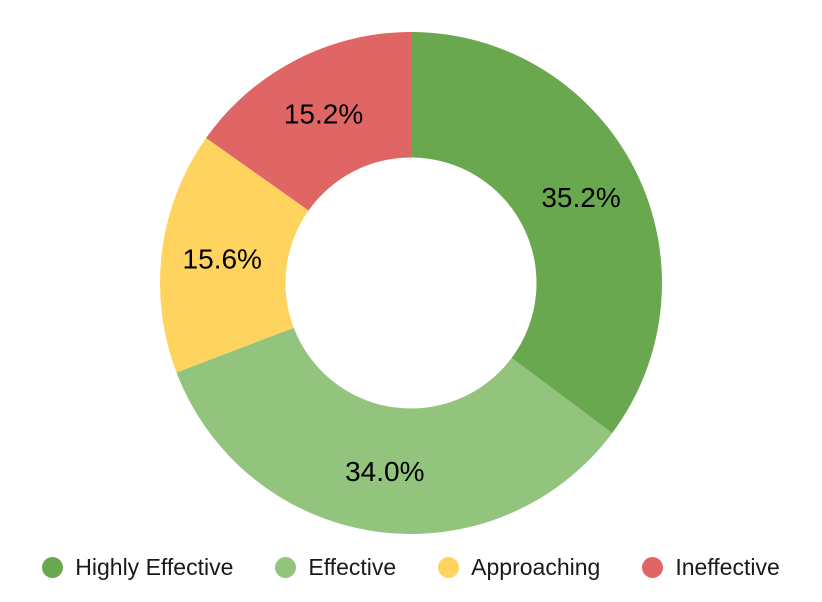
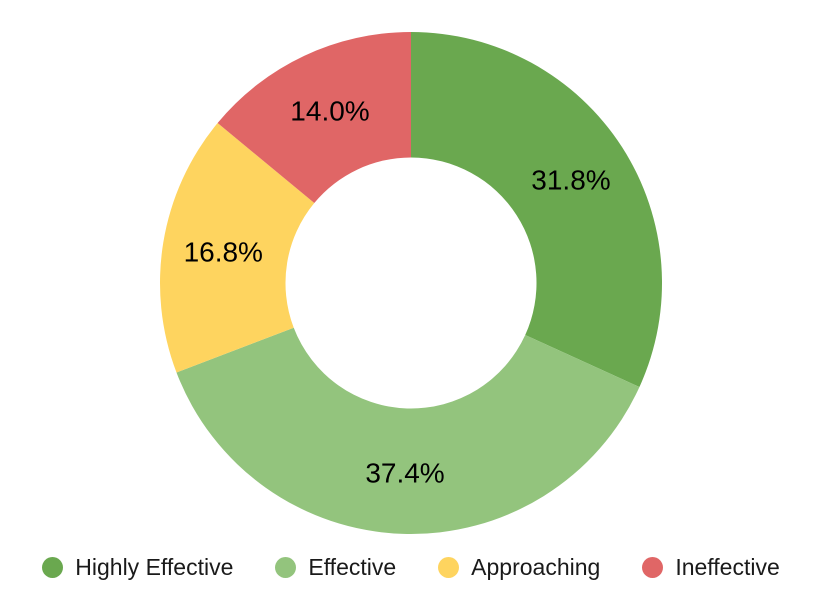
Highly Effective: 35.2% -> 31.8%
Effective: 34.0% -> 37.4%
Approaching: 15.6% -> 16.8%
Ineffective: 15.2% -> 14.0%
